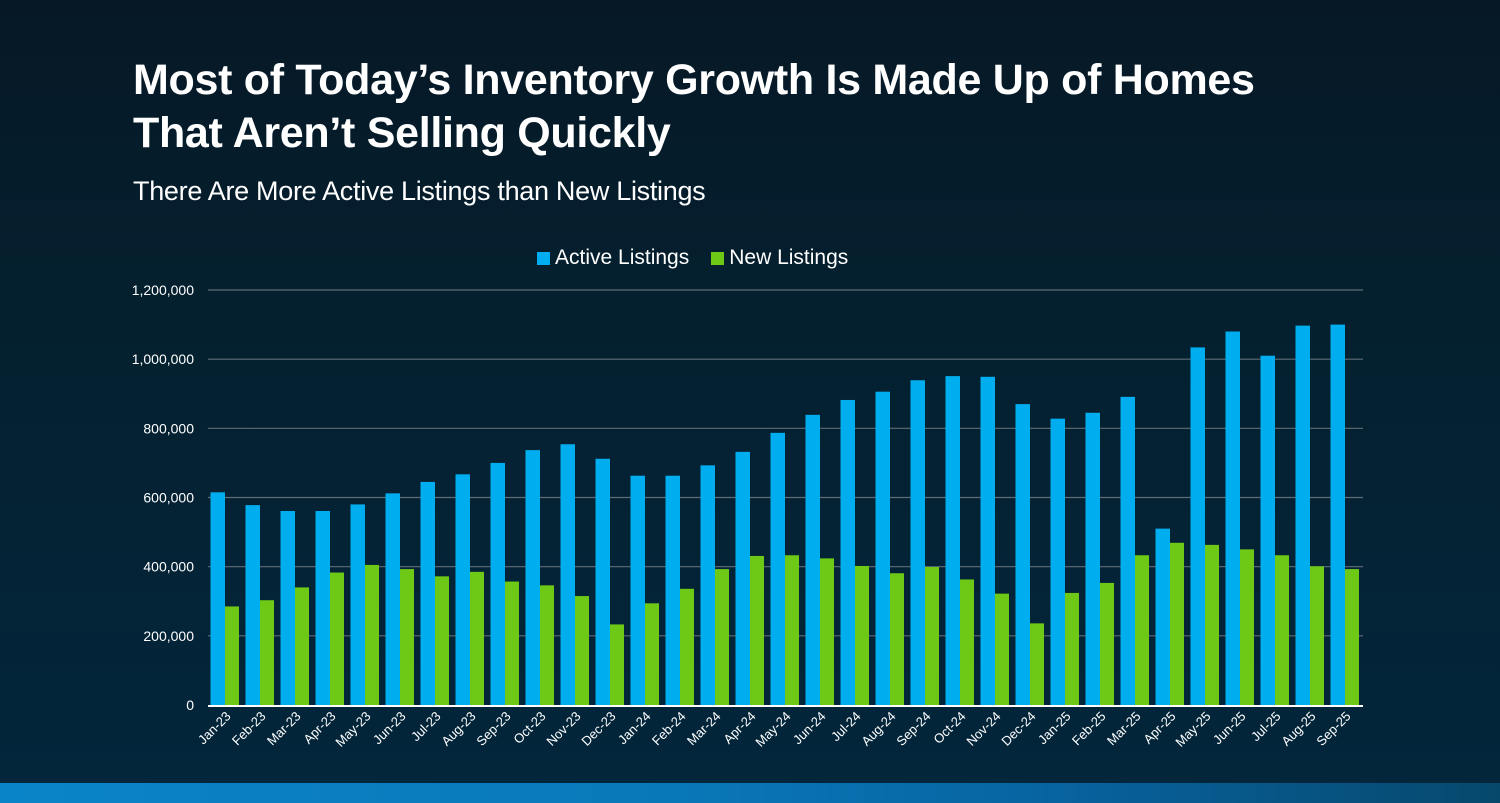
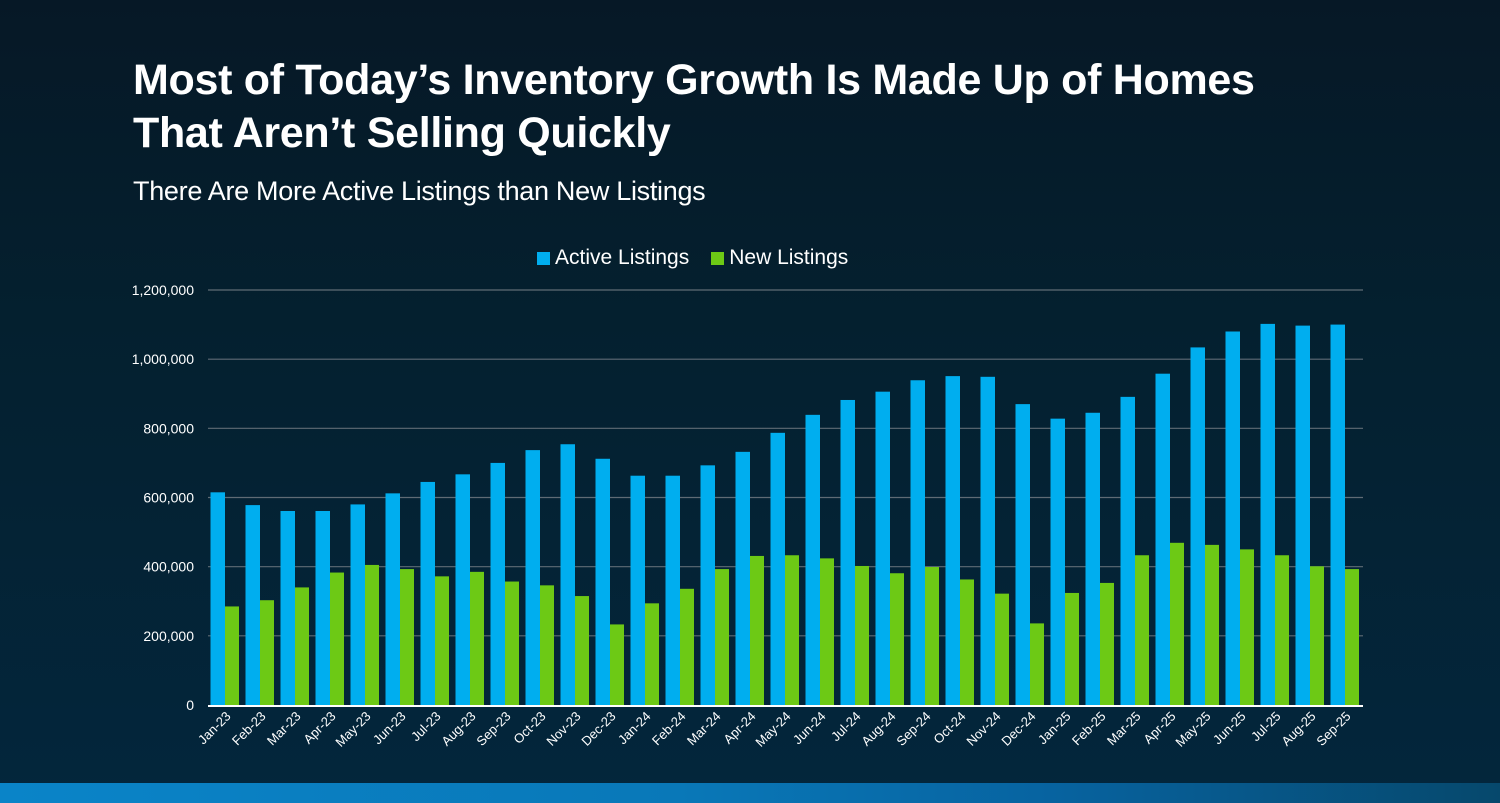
Active Listings/Apr-25: 510000 -> 960000
Active Listings/Jul-25: 1010000 -> 1100000
